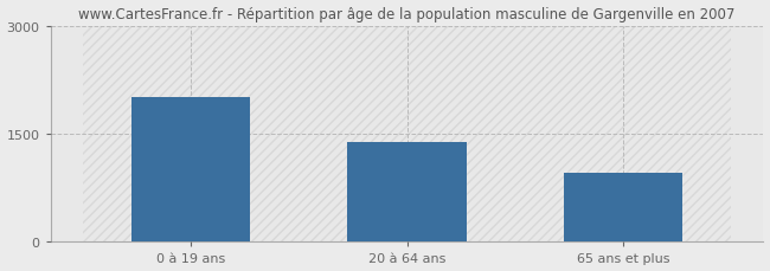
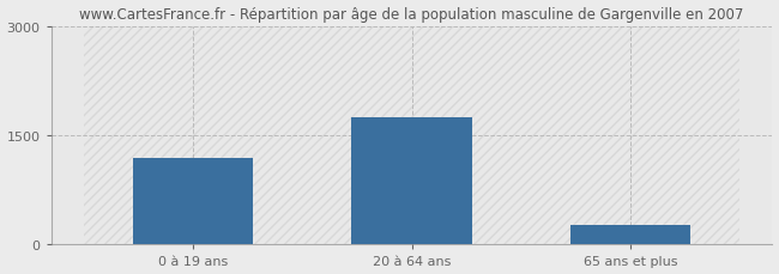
0 à 19 ans: 2000 -> 1180
20 à 64 ans: 1380 -> 1750
65 ans et plus: 960 -> 260
